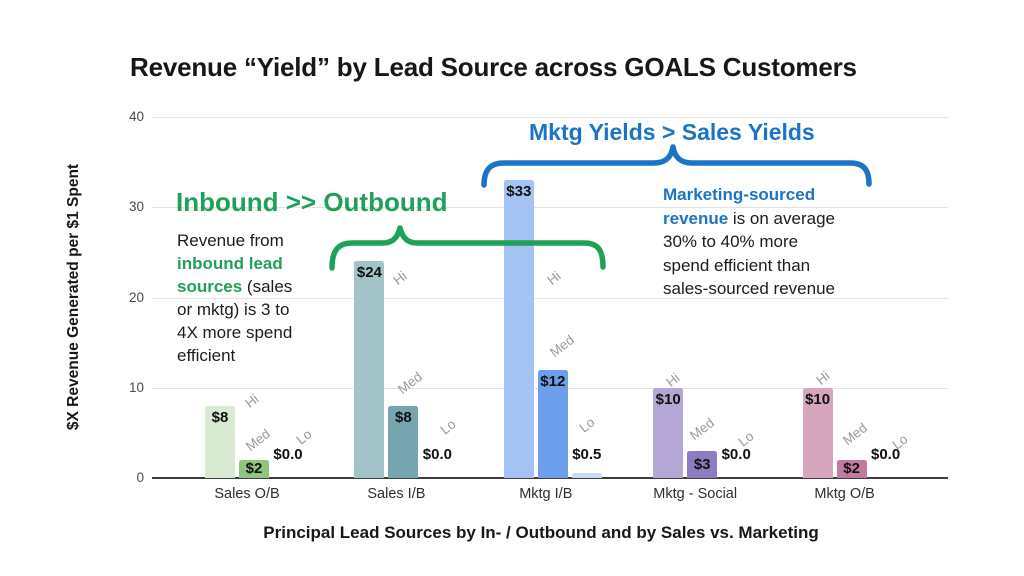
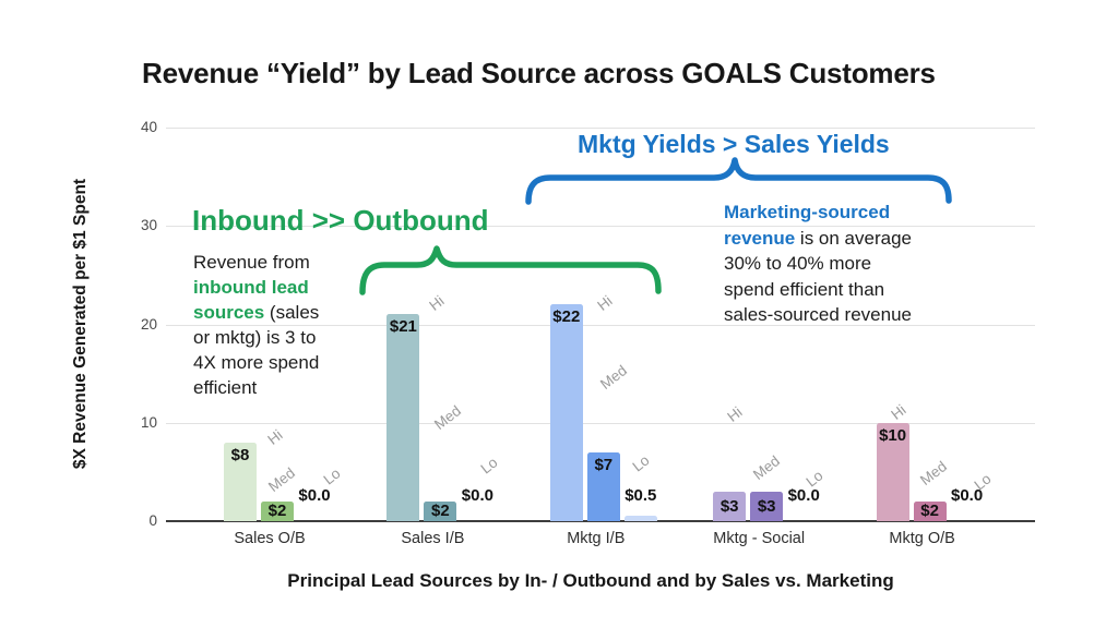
Hi/Sales I/B: $24 -> $21
Med/Sales I/B: $8 -> $2
Hi/Mktg I/B: $33 -> $22
Med/Mktg I/B: $12 -> $7
Hi/Mktg - Social: $10 -> $3
